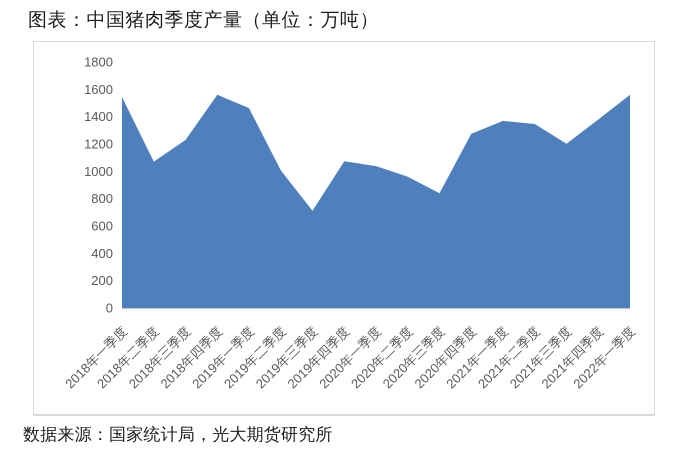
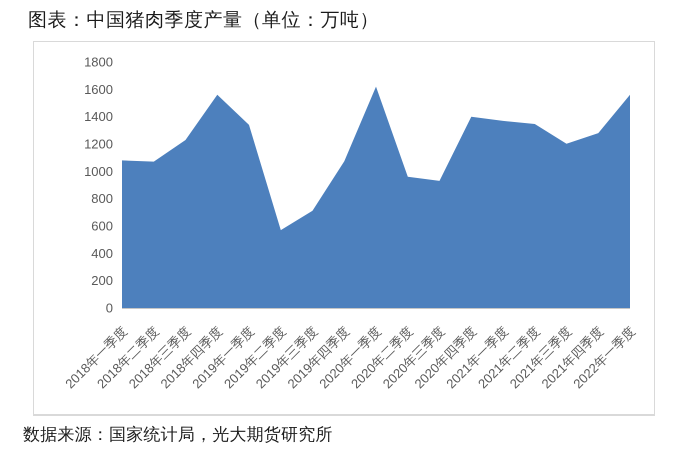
2018年一季度: 1540 -> 1080
2019年一季度: 1460 -> 1340
2019年二季度: 1010 -> 570
2020年一季度: 1040 -> 1620
2020年三季度: 840 -> 930
2020年四季度: 1280 -> 1400
2021年四季度: 1380 -> 1280
